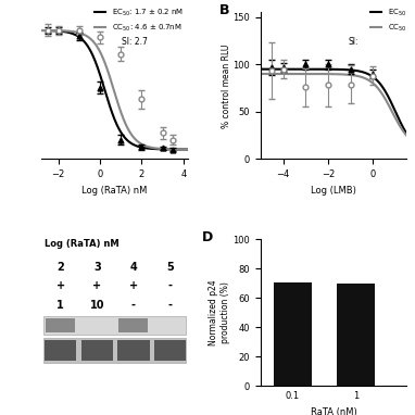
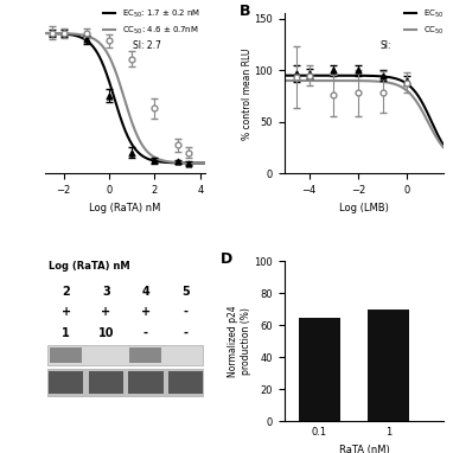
0.1: 71 -> 65
